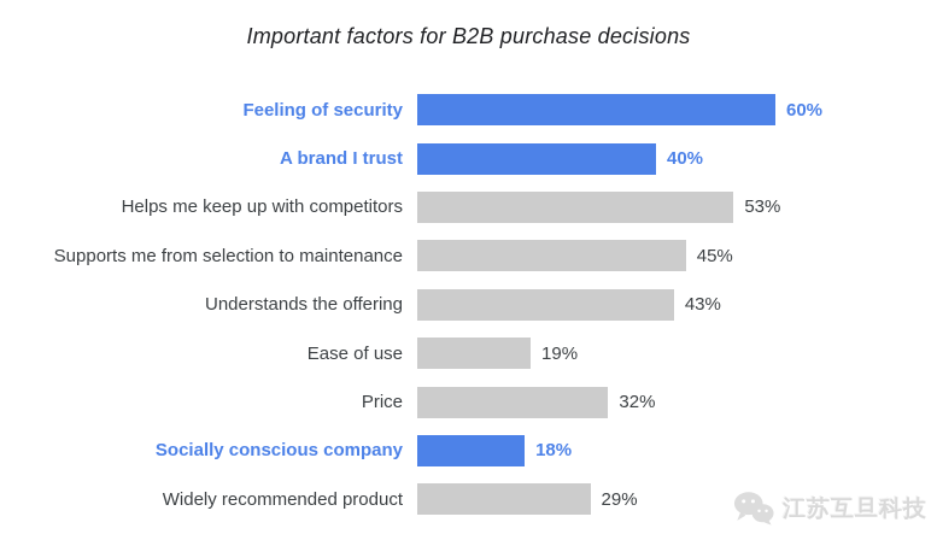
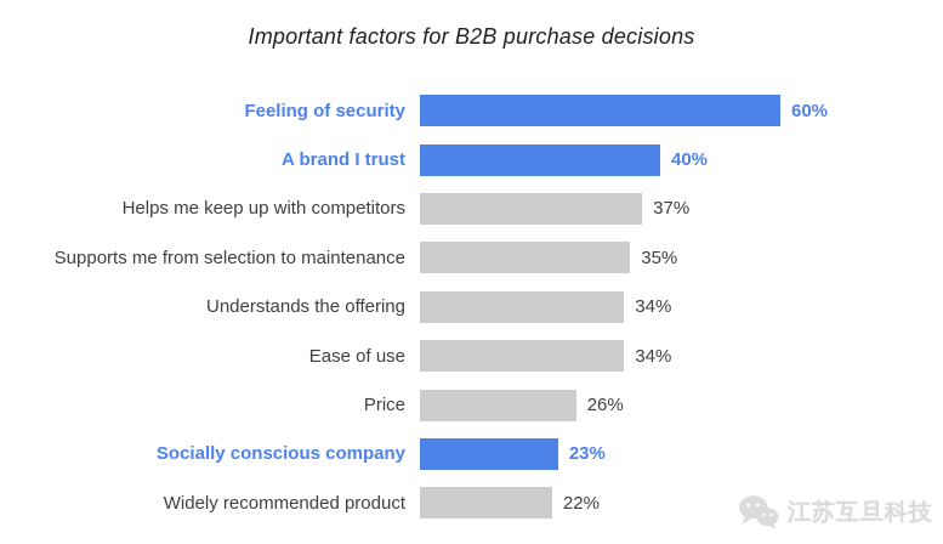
Helps me keep up with competitors: 53% -> 37%
Supports me from selection to maintenance: 45% -> 35%
Understands the offering: 43% -> 34%
Ease of use: 19% -> 34%
Price: 32% -> 26%
Socially conscious company: 18% -> 23%
Widely recommended product: 29% -> 22%
